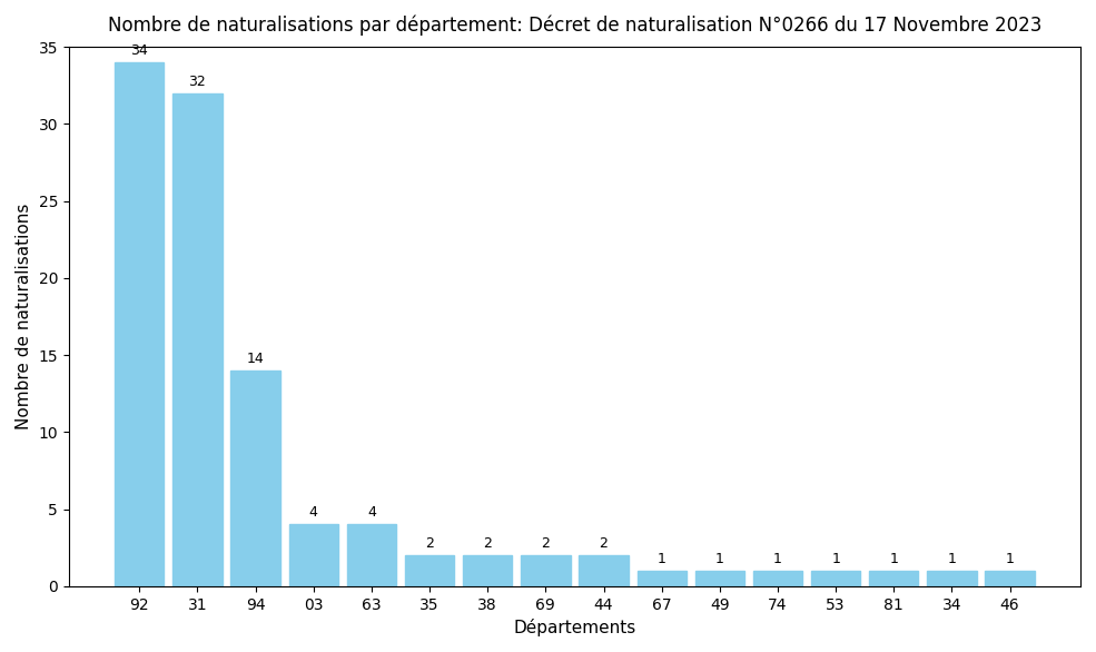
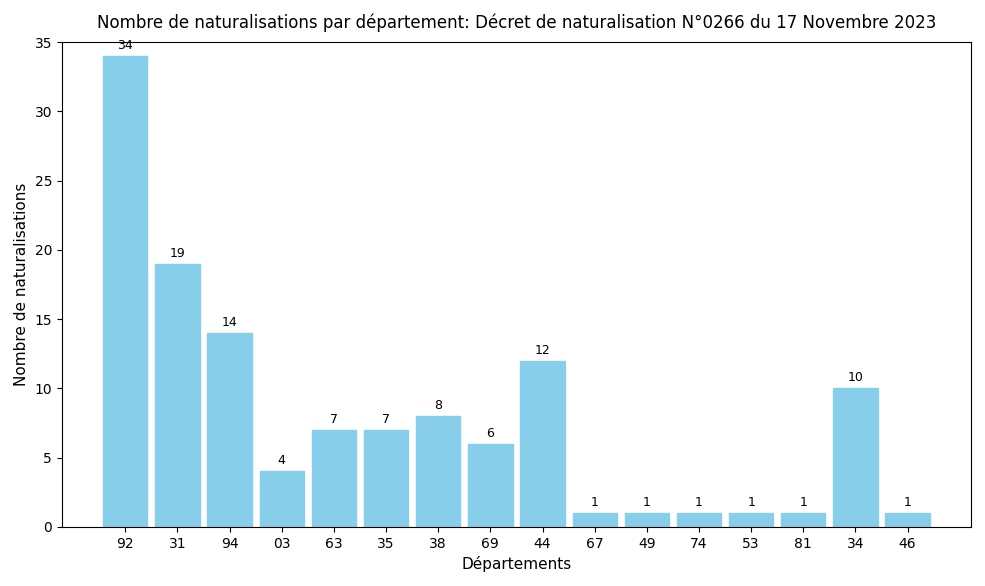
31: 32 -> 19
63: 4 -> 7
35: 2 -> 7
38: 2 -> 8
69: 2 -> 6
44: 2 -> 12
34: 1 -> 10
